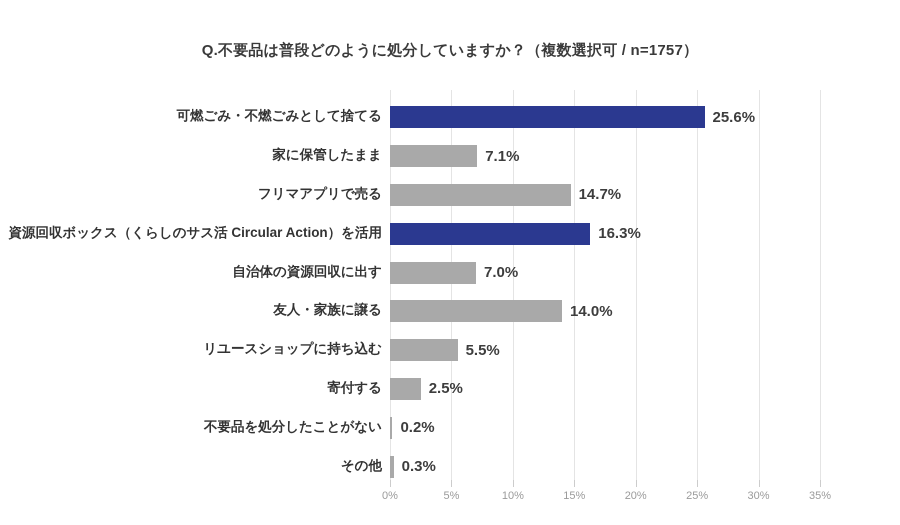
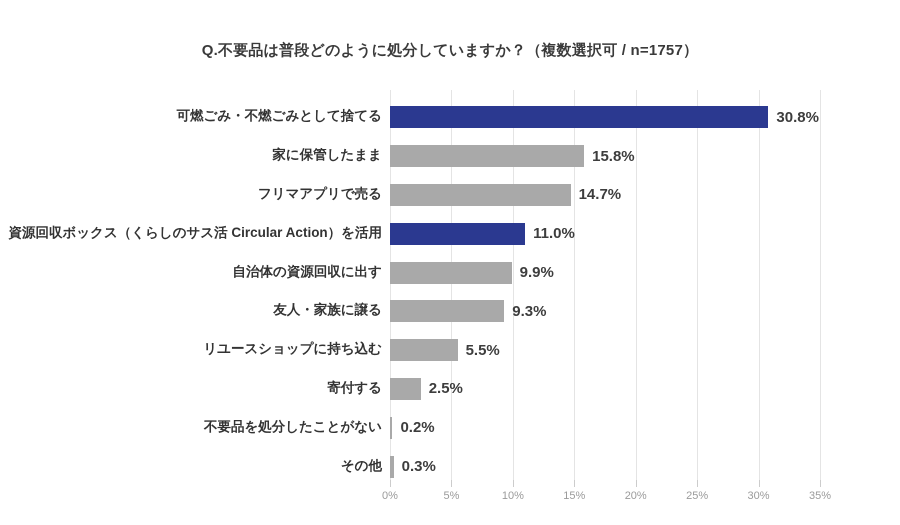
可燃ごみ・不燃ごみとして捨てる: 25.6% -> 30.8%
家に保管したまま: 7.1% -> 15.8%
資源回収ボックス（くらしのサス活 Circular Action）を活用: 16.3% -> 11.0%
自治体の資源回収に出す: 7.0% -> 9.9%
友人・家族に譲る: 14.0% -> 9.3%
